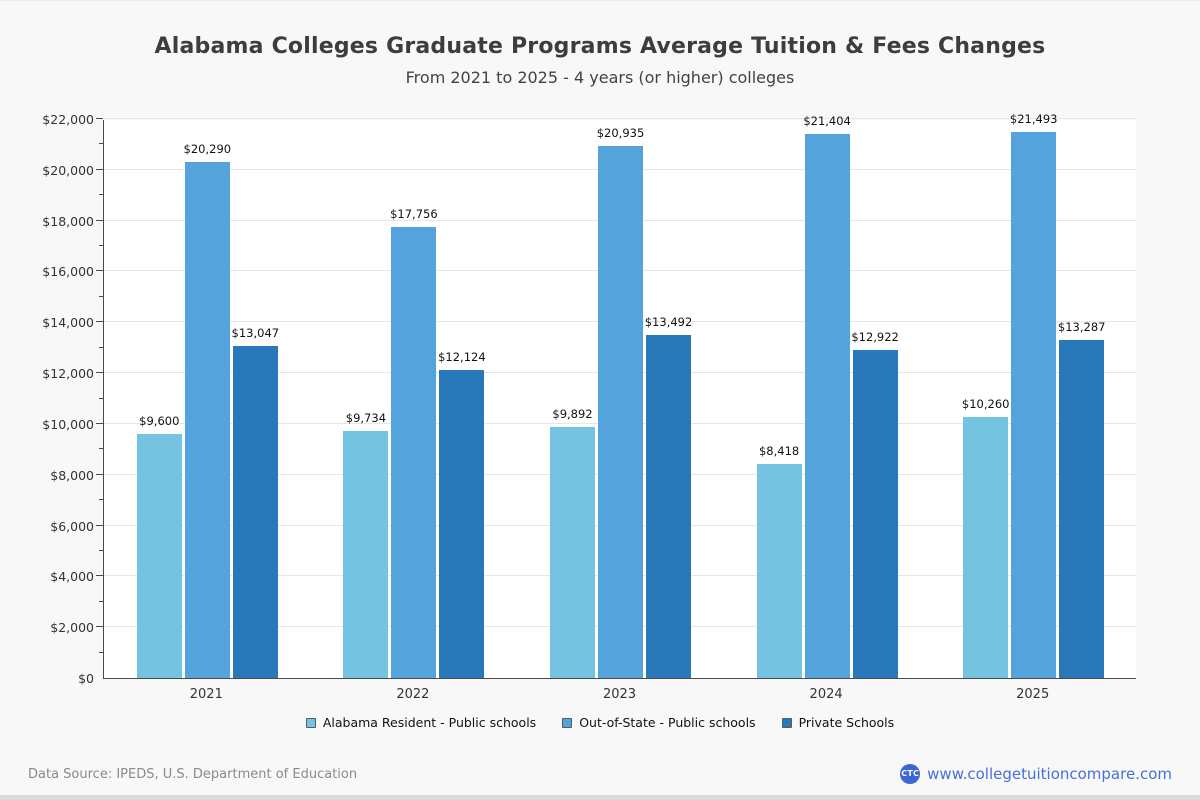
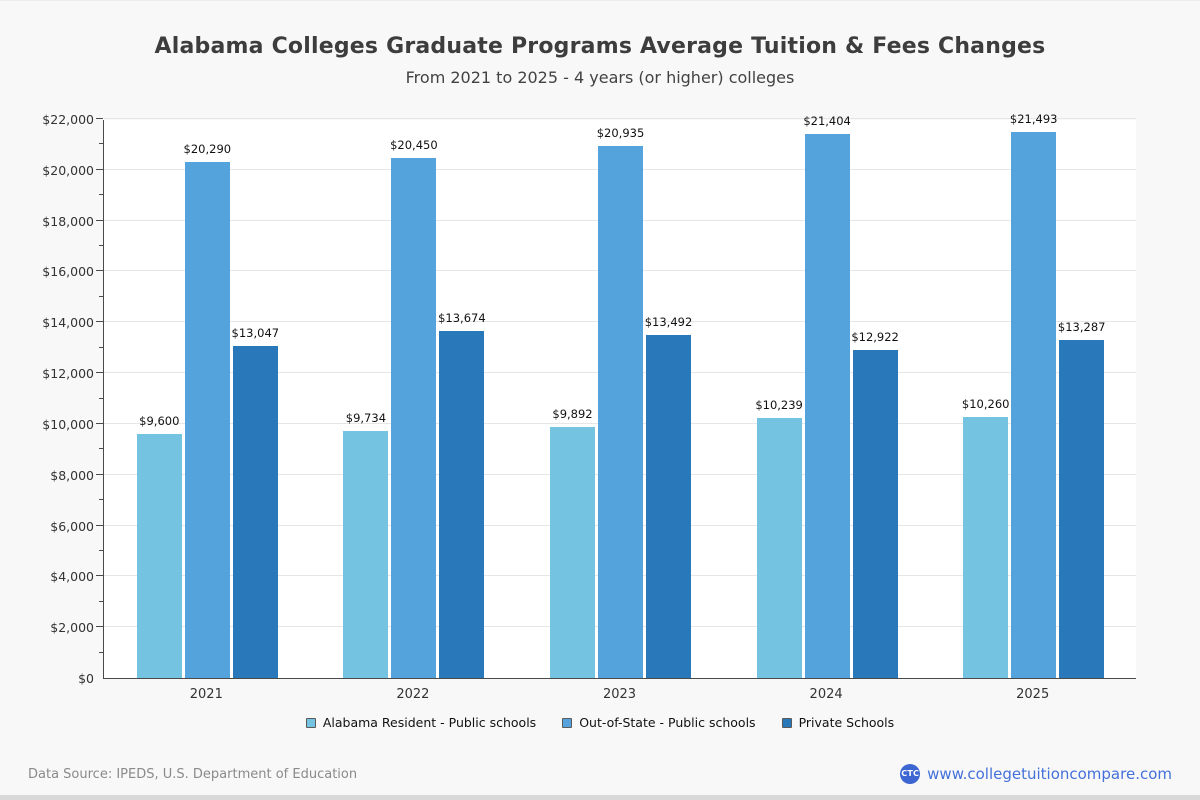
Out-of-State - Public schools/2022: $17,756 -> $20,450
Private Schools/2022: $12,124 -> $13,674
Alabama Resident - Public schools/2024: $8,418 -> $10,239
